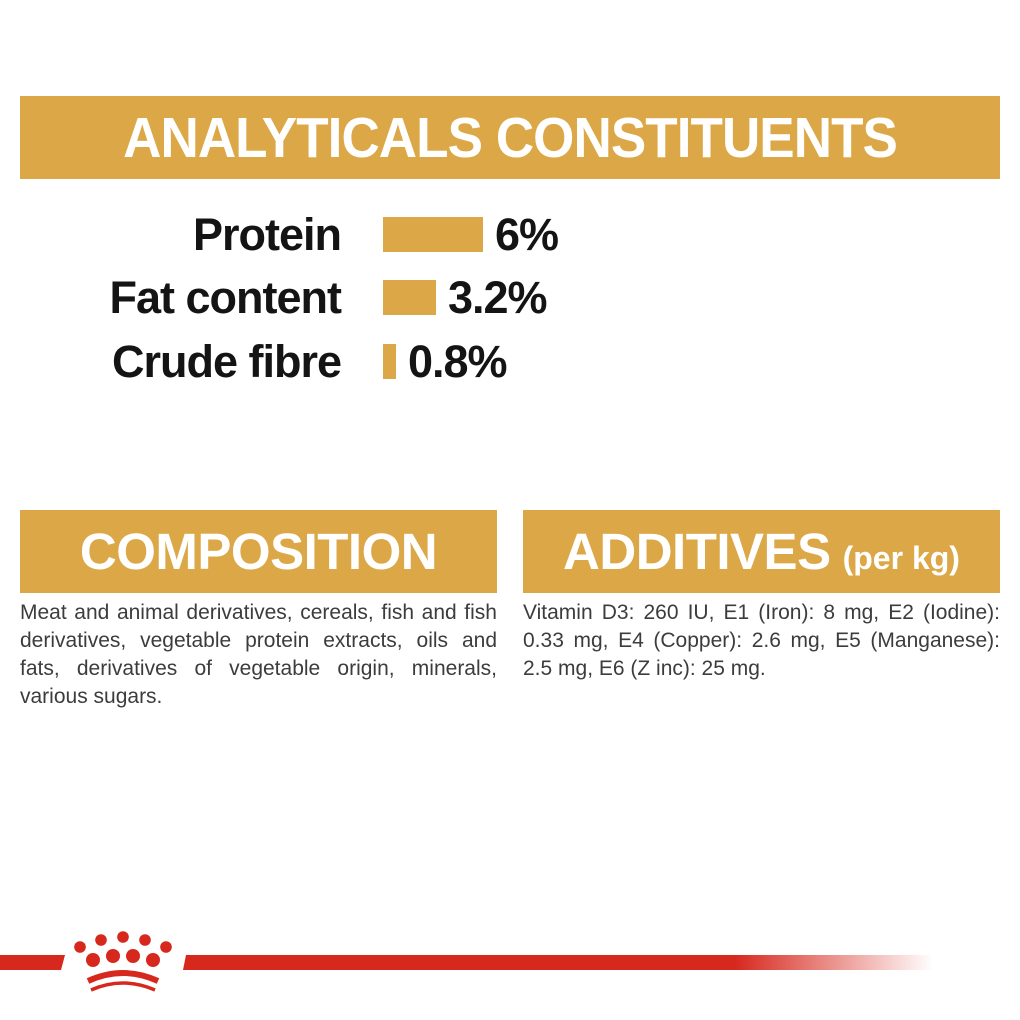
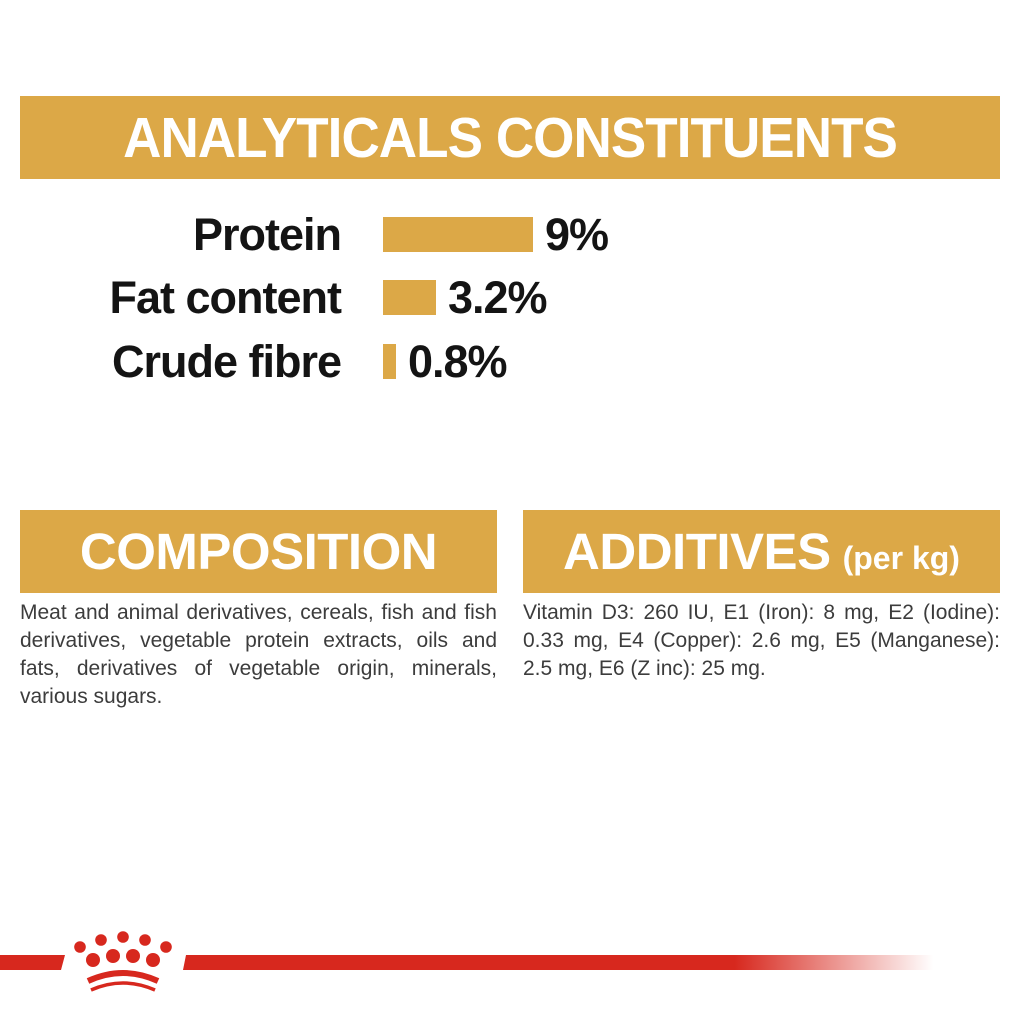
Protein: 6% -> 9%
